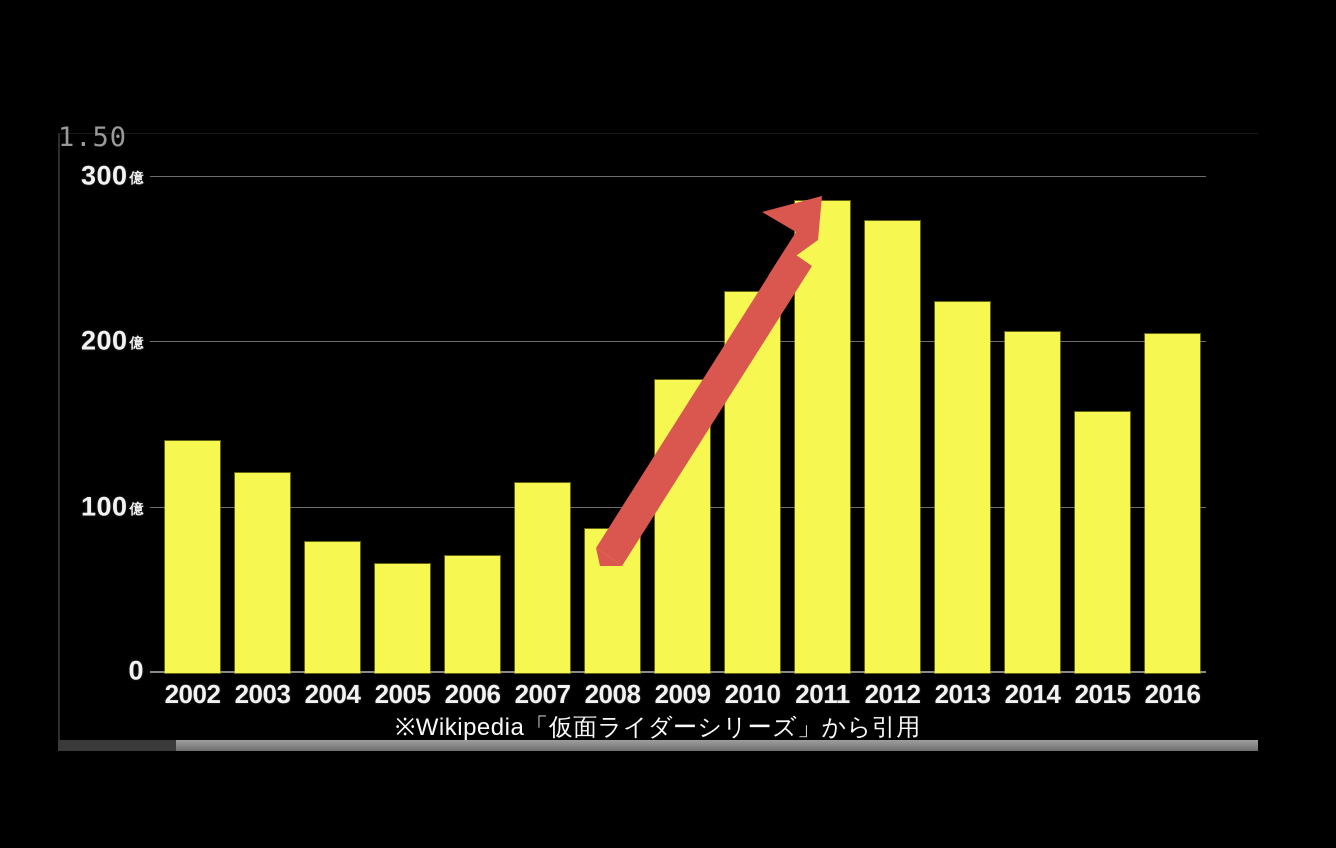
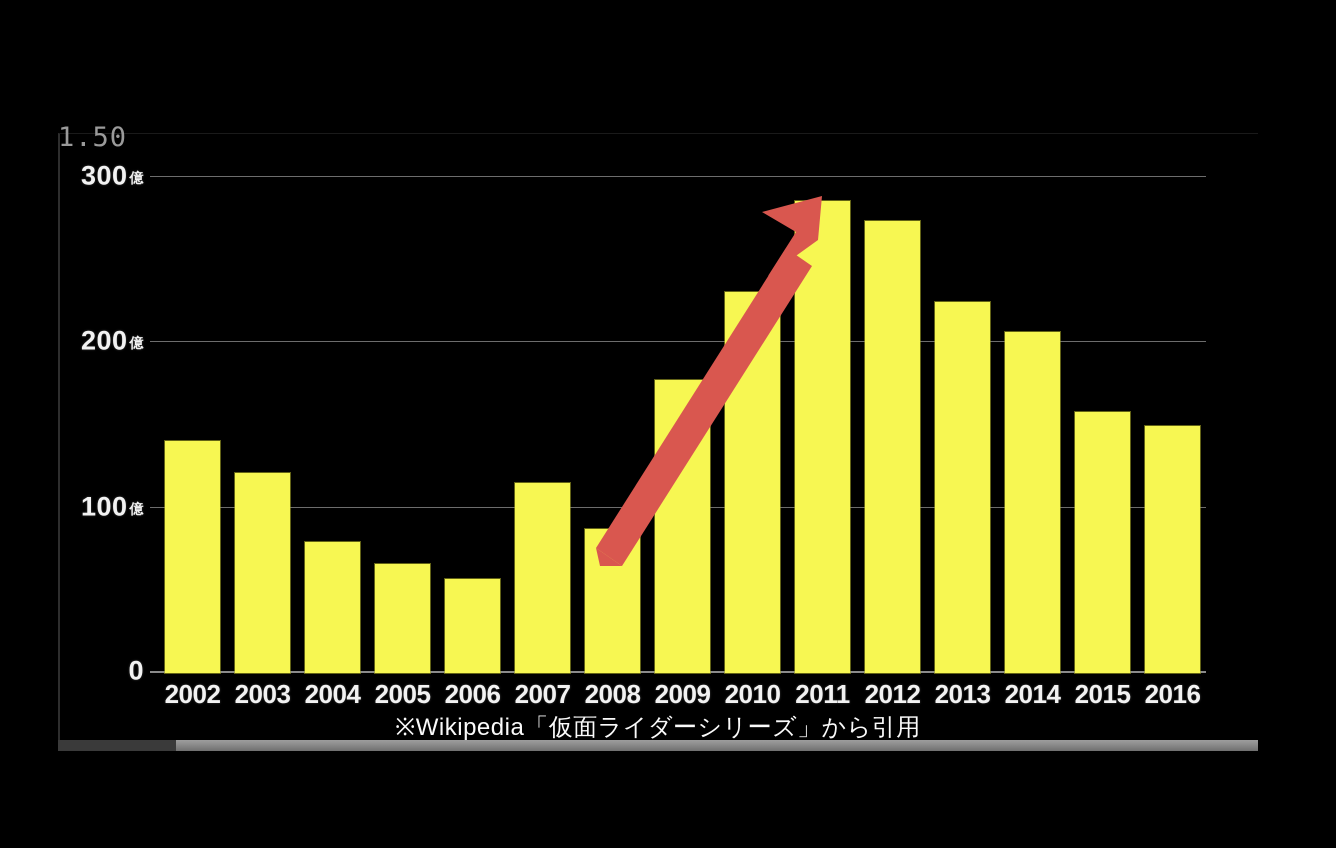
2006: 71 -> 57
2016: 205 -> 149
